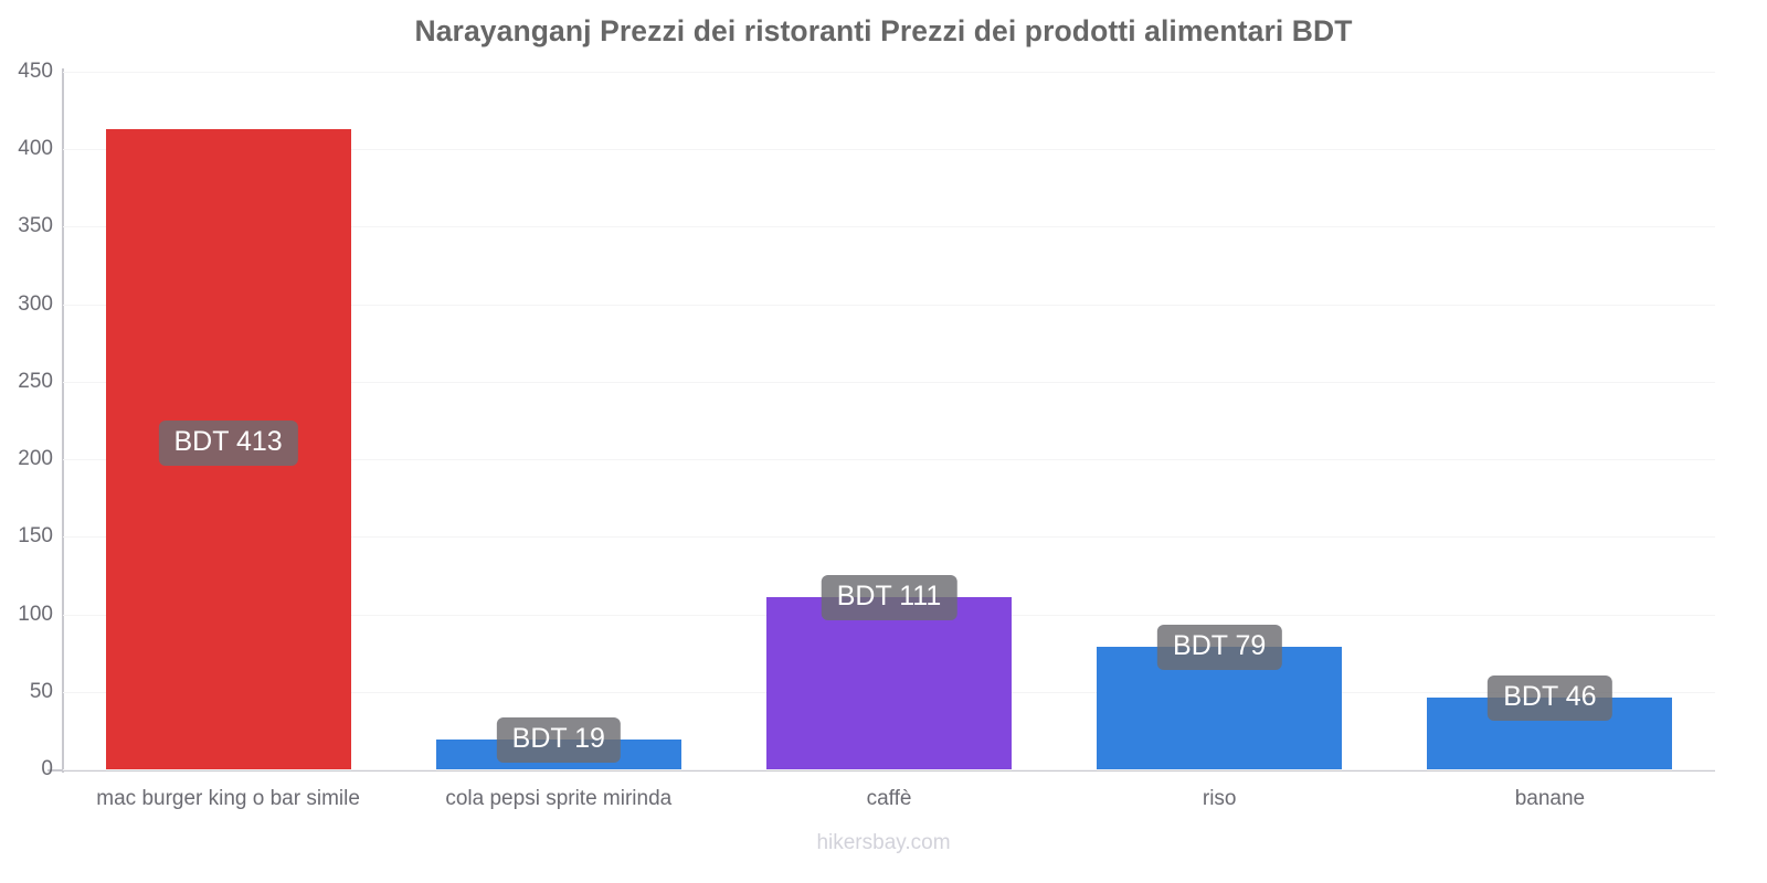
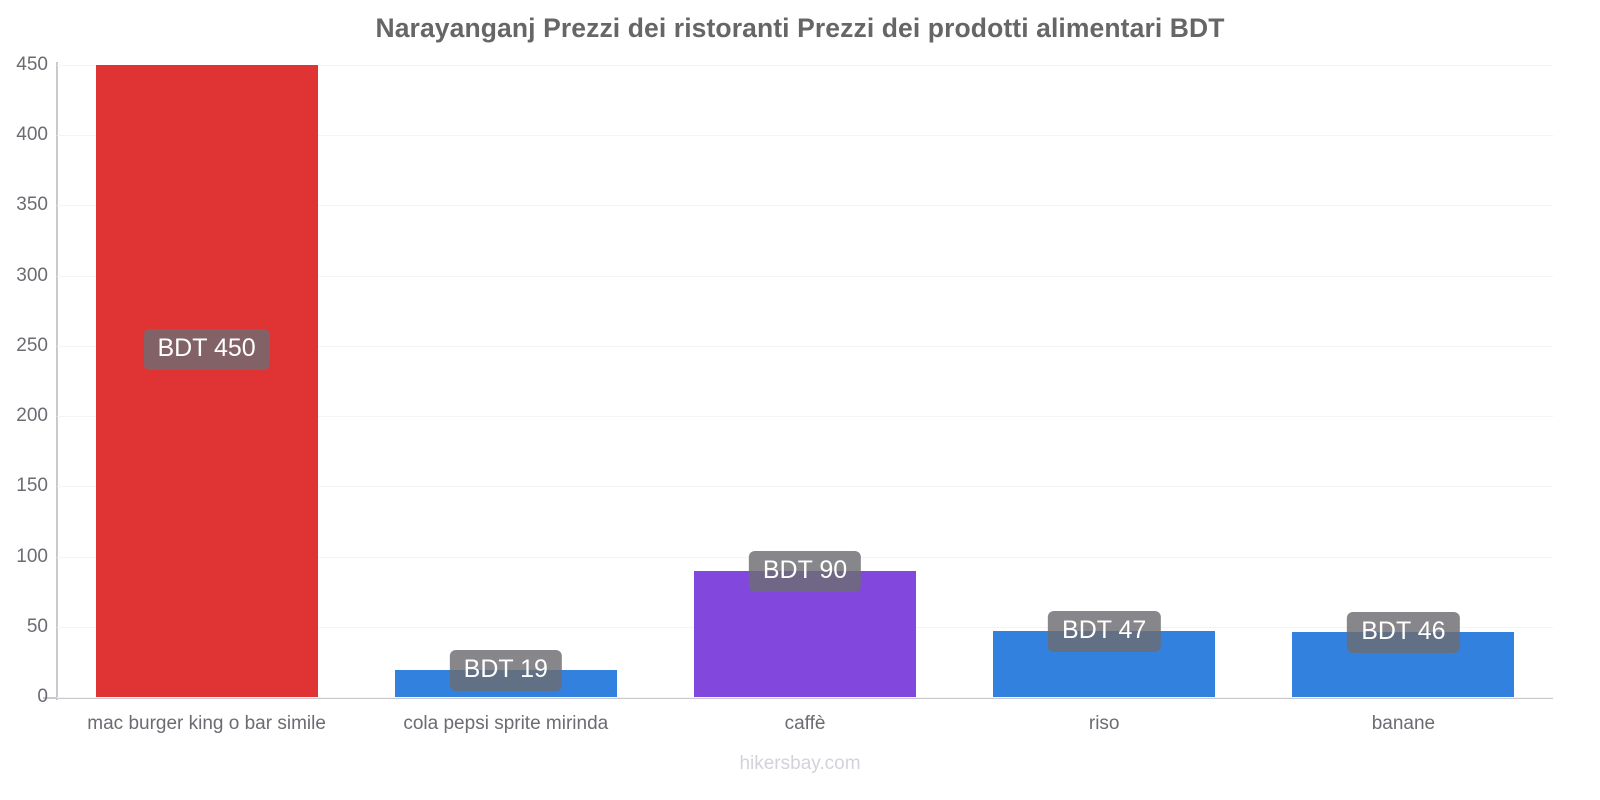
mac burger king o bar simile: 413 -> 450
caffè: 111 -> 90
riso: 79 -> 47
